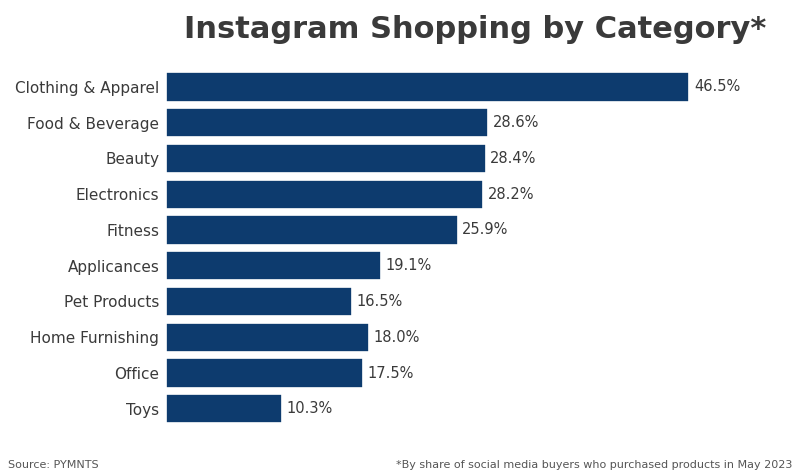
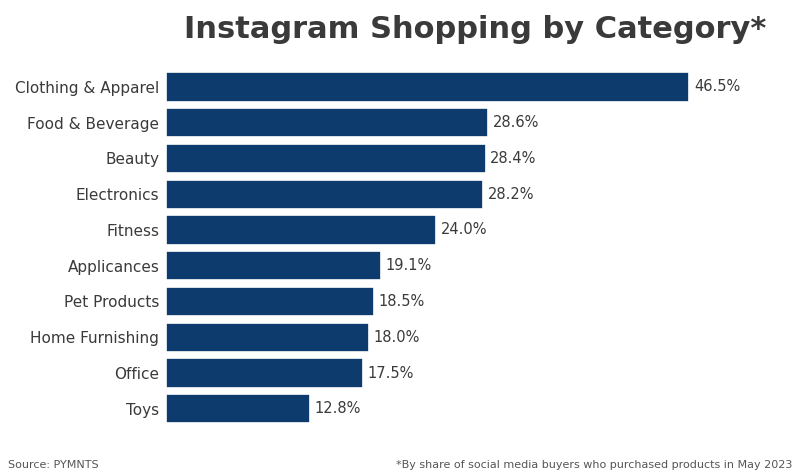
Fitness: 25.9% -> 24.0%
Pet Products: 16.5% -> 18.5%
Toys: 10.3% -> 12.8%
